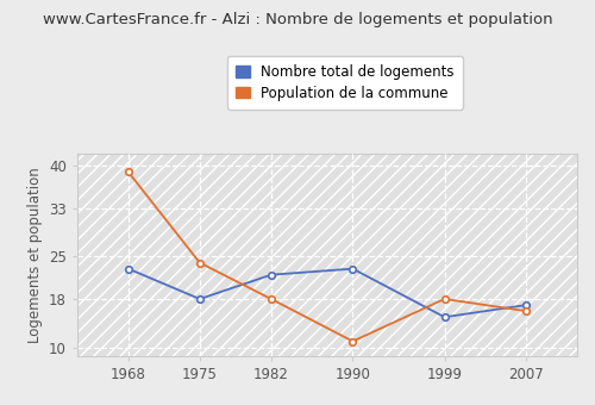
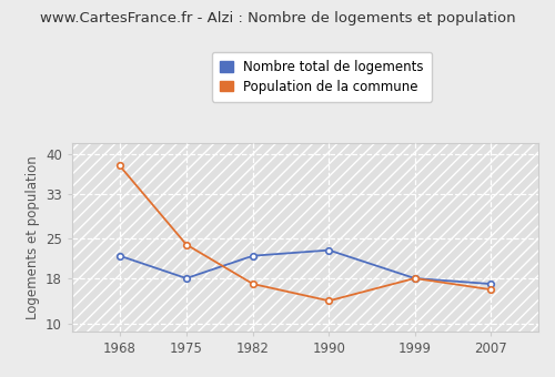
Nombre total de logements/1968: 23 -> 22
Population de la commune/1968: 39 -> 38
Population de la commune/1982: 18 -> 17
Population de la commune/1990: 11 -> 14
Nombre total de logements/1999: 15 -> 18
